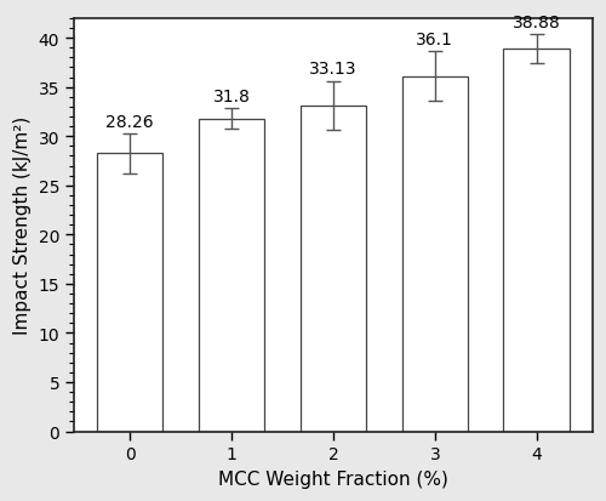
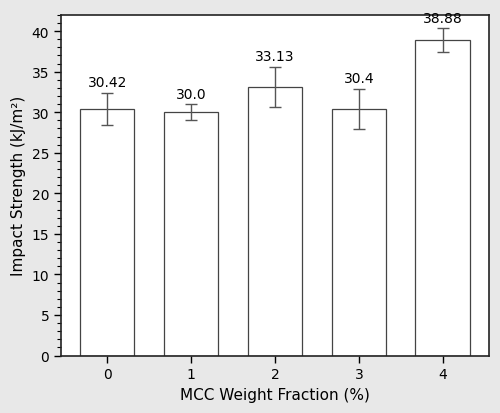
0: 28.26 -> 30.42
1: 31.8 -> 30.0
3: 36.1 -> 30.4
